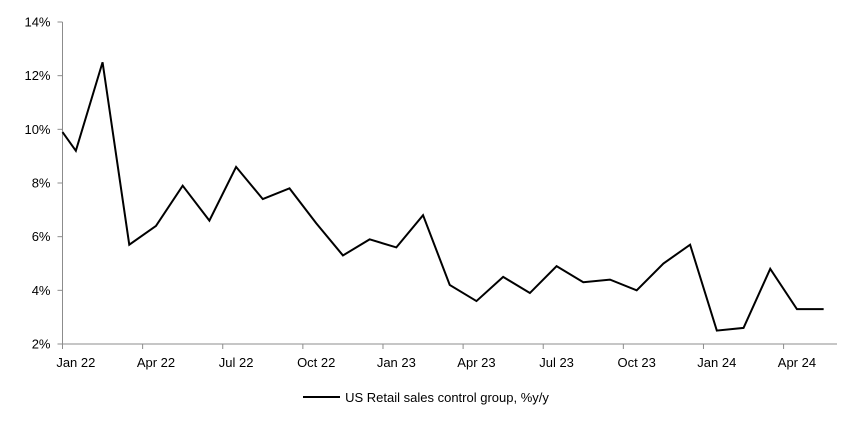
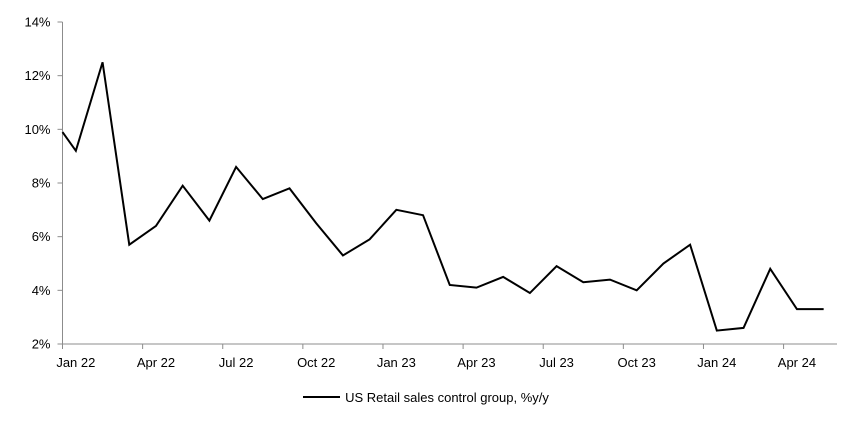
Jan 23: 5.6% -> 7.0%
Apr 23: 3.6% -> 4.1%
